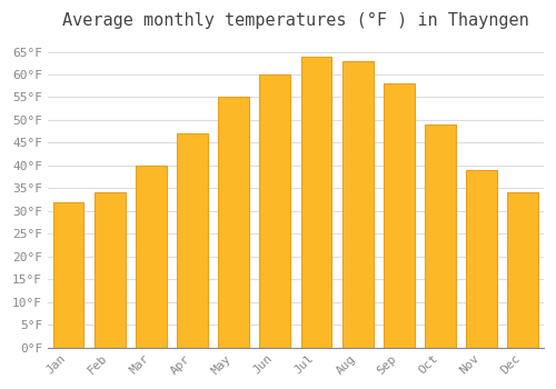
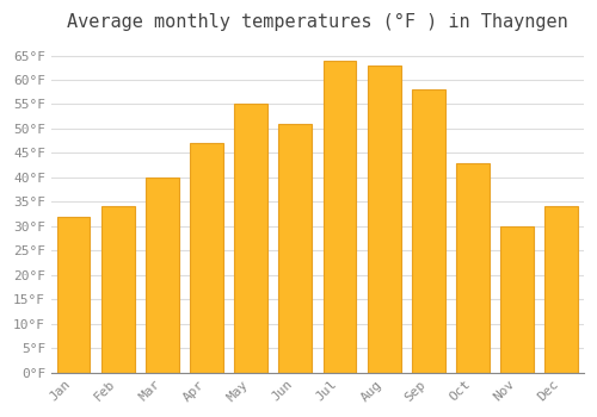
Jun: 60°F -> 51°F
Oct: 49°F -> 43°F
Nov: 39°F -> 30°F
